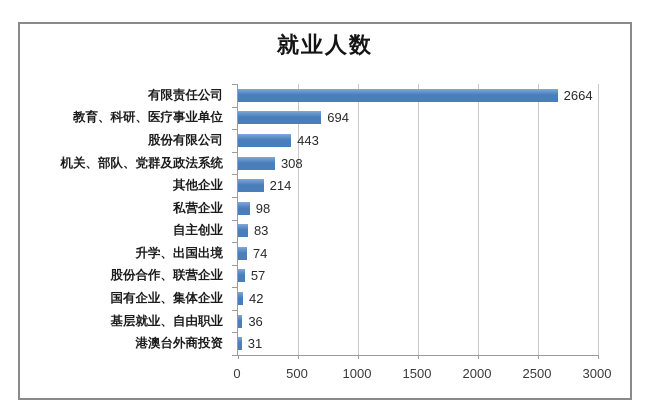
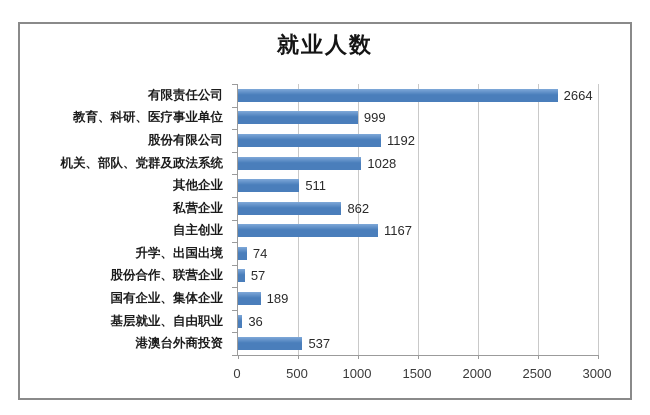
教育、科研、医疗事业单位: 694 -> 999
股份有限公司: 443 -> 1192
机关、部队、党群及政法系统: 308 -> 1028
其他企业: 214 -> 511
私营企业: 98 -> 862
自主创业: 83 -> 1167
国有企业、集体企业: 42 -> 189
港澳台外商投资: 31 -> 537
